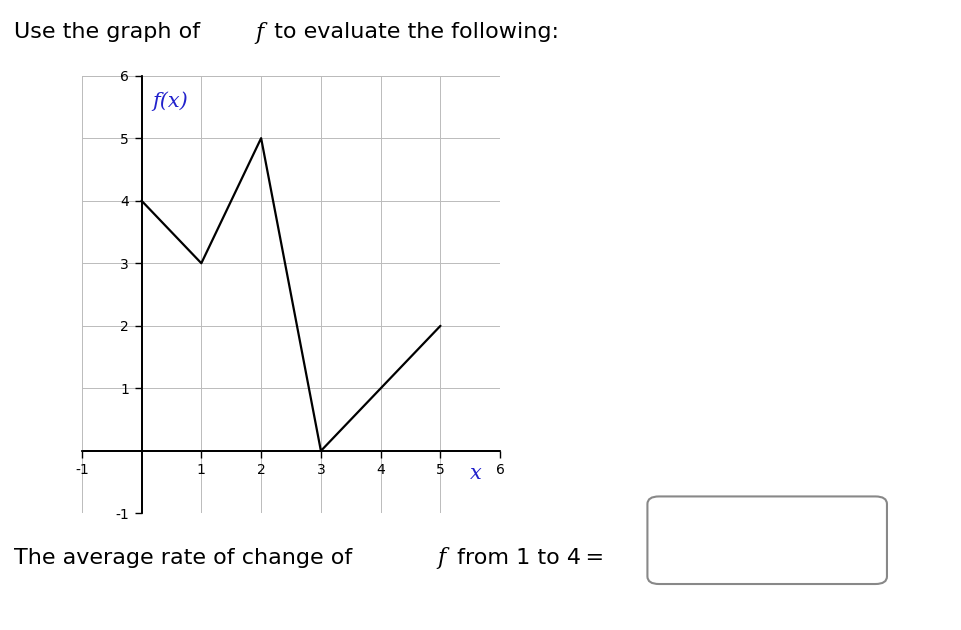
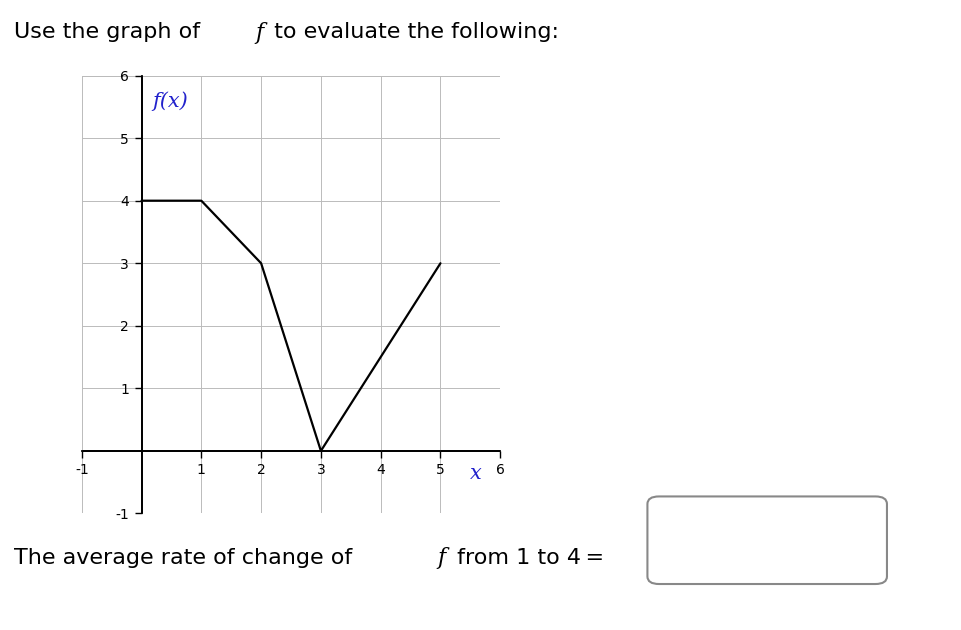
1: 3 -> 4
2: 5 -> 3
5: 2 -> 3
